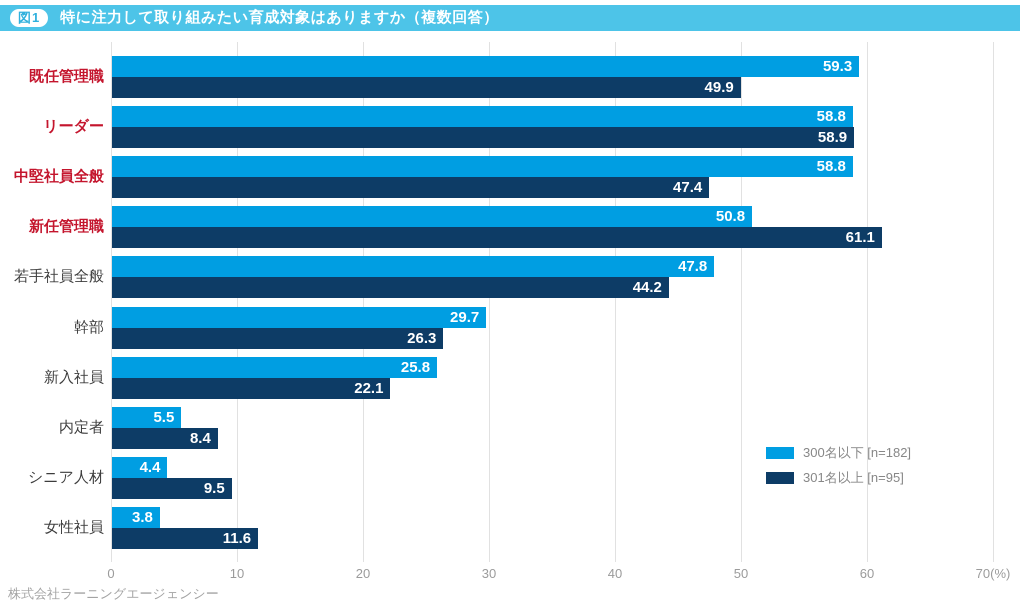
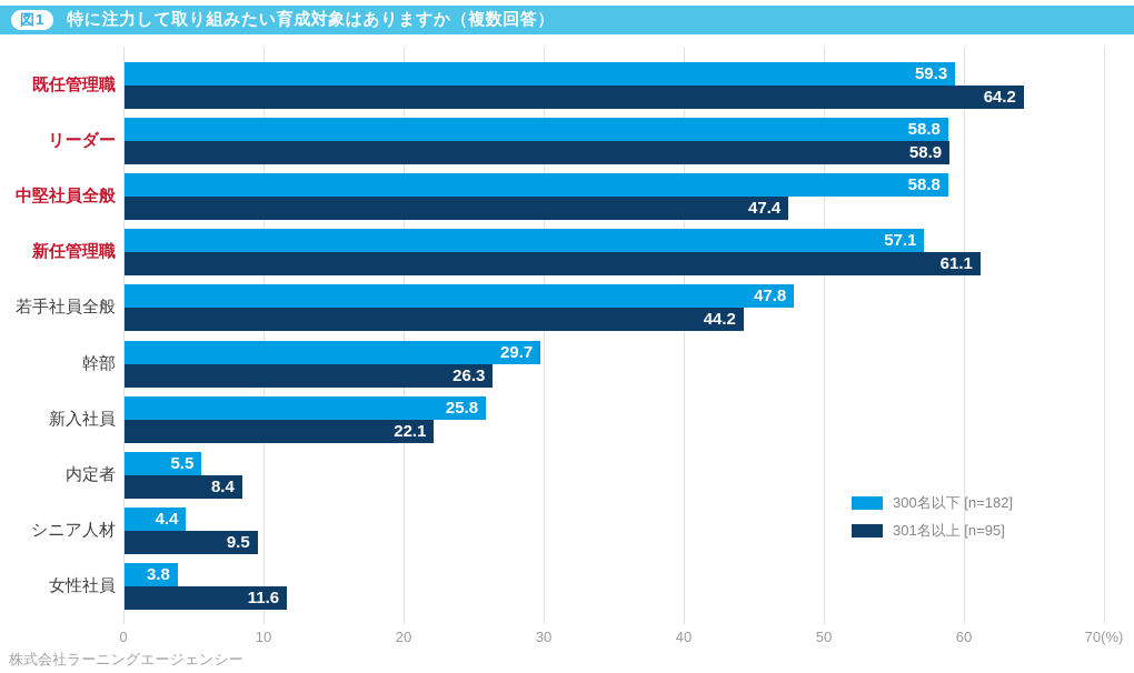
301名以上 [n=95]/既任管理職: 49.9 -> 64.2
300名以下 [n=182]/新任管理職: 50.8 -> 57.1
